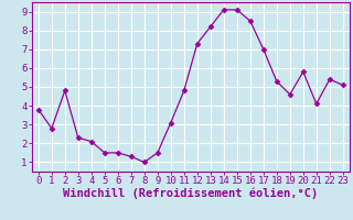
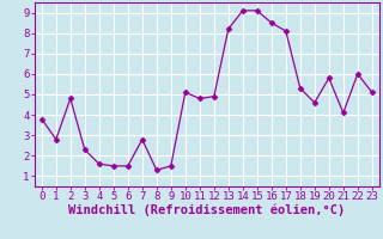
4: 2.1 -> 1.6
7: 1.3 -> 2.8
8: 1.0 -> 1.3
10: 3.1 -> 5.1
12: 7.3 -> 4.9
17: 7.0 -> 8.1
22: 5.4 -> 6.0
